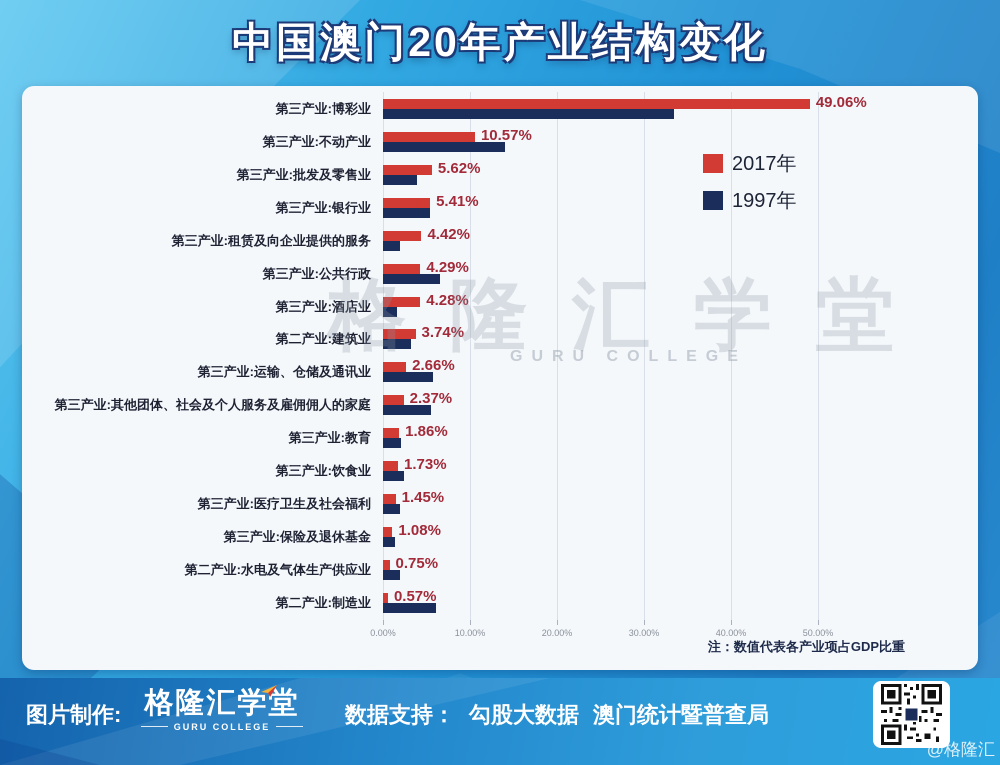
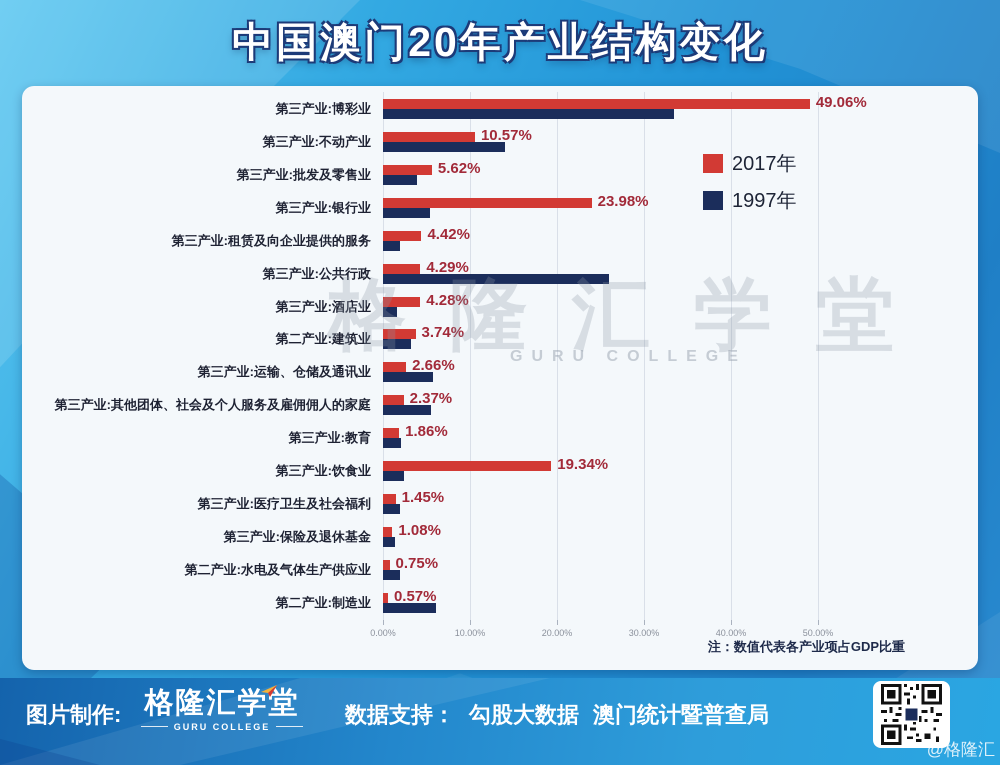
2017年/第三产业:银行业: 5.41% -> 23.98%
1997年/第三产业:公共行政: 7% -> 26%
2017年/第三产业:饮食业: 1.73% -> 19.34%
